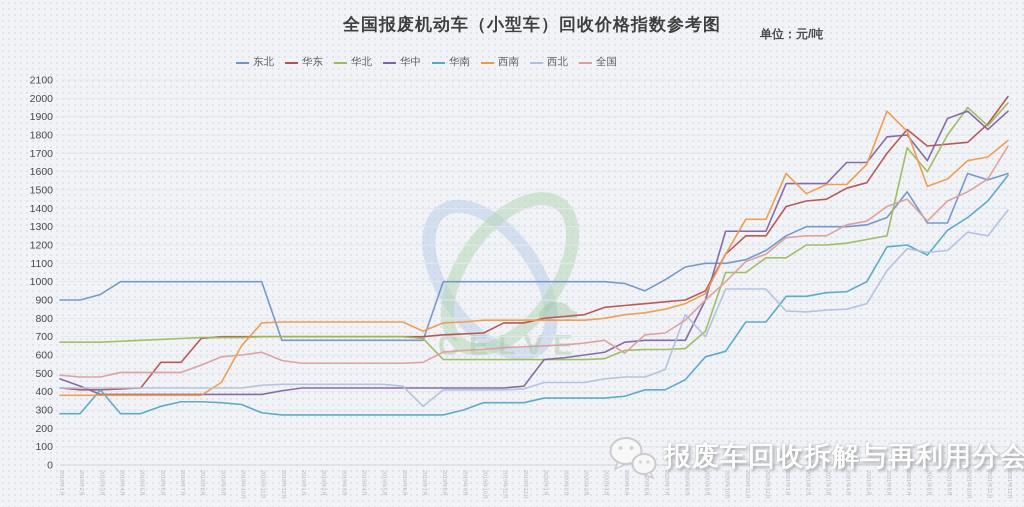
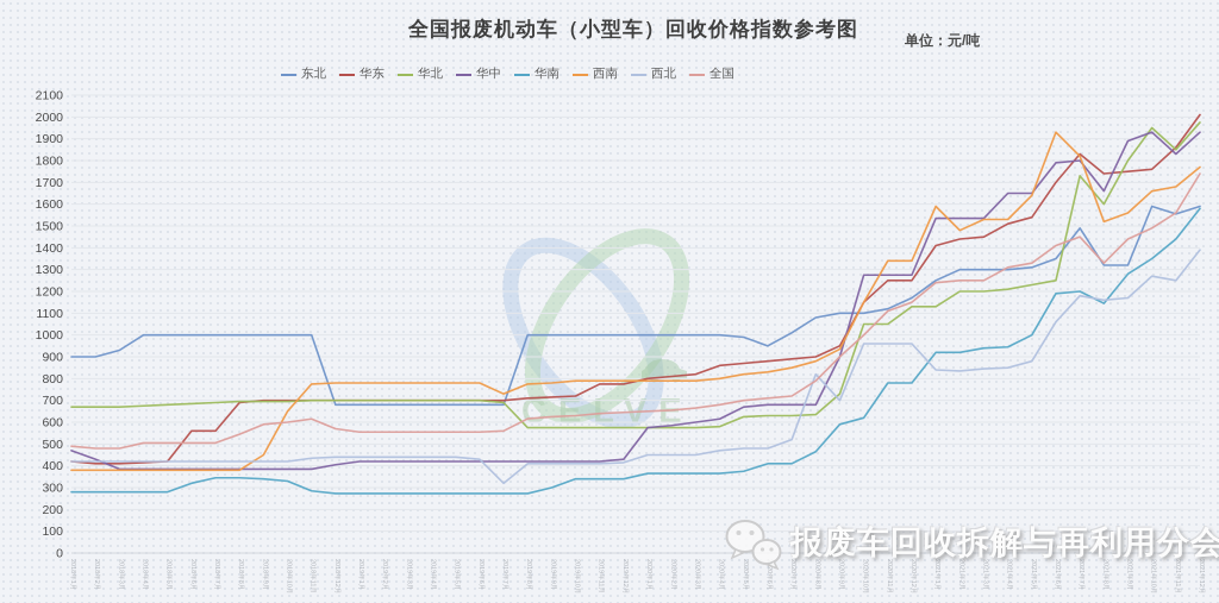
华南/2018年3月: 410 -> 280
全国/2020年5月: 610 -> 700
